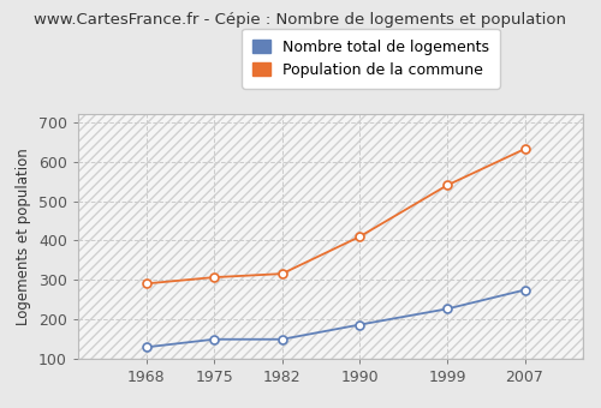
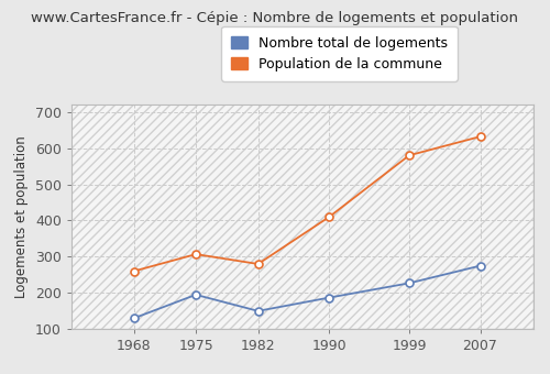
Population de la commune/1968: 291 -> 260
Nombre total de logements/1975: 150 -> 195
Population de la commune/1982: 316 -> 280
Population de la commune/1999: 540 -> 580
